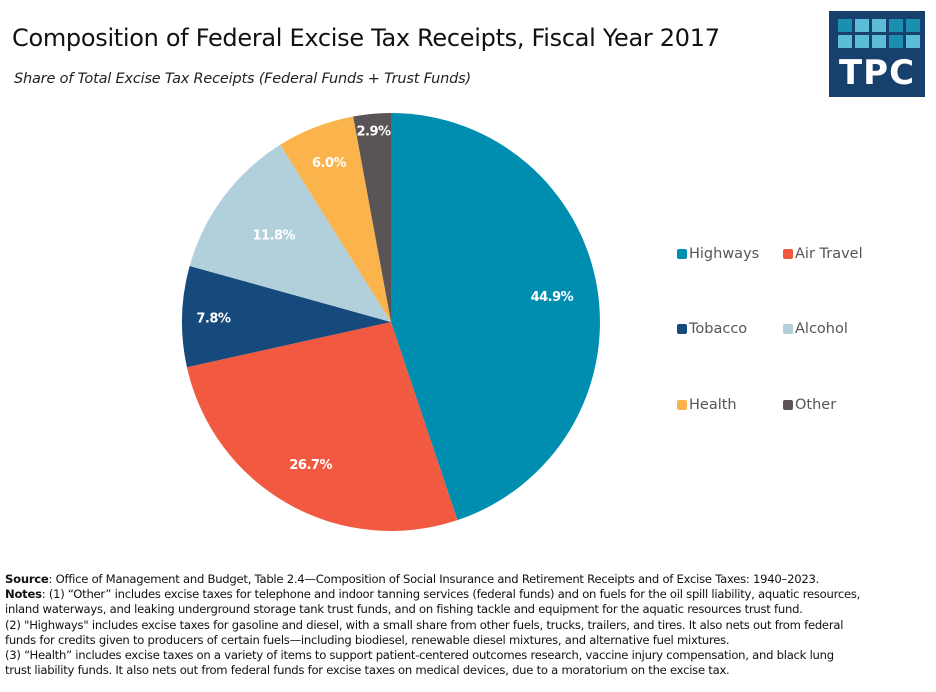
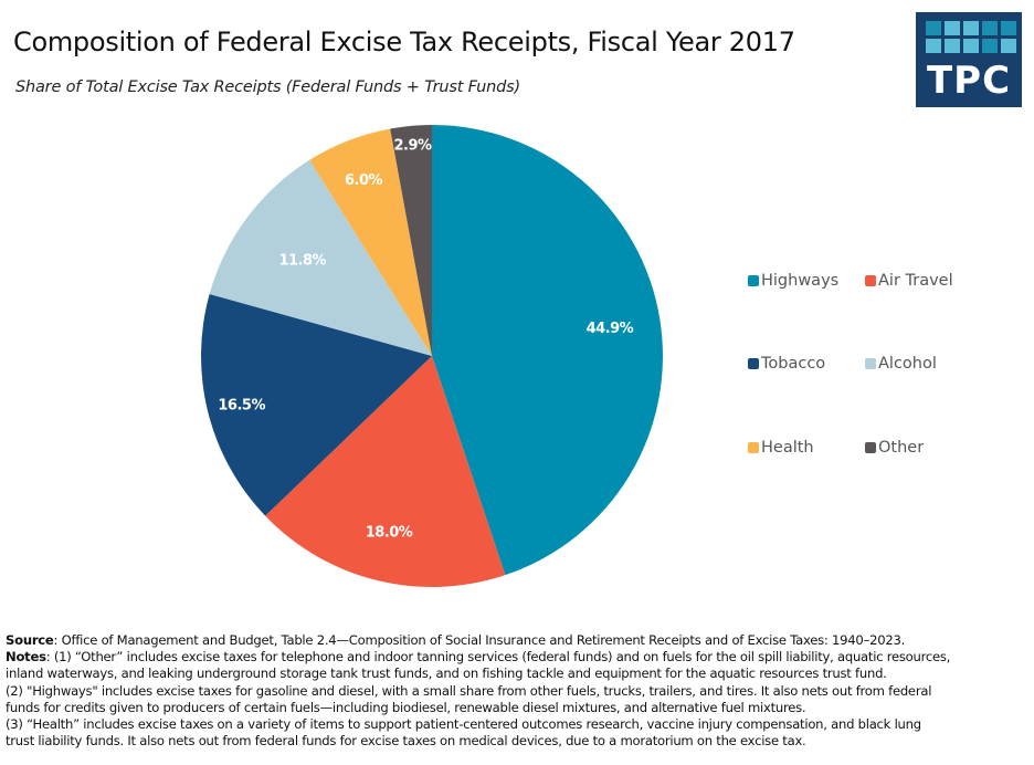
Air Travel: 26.7% -> 18.0%
Tobacco: 7.8% -> 16.5%
